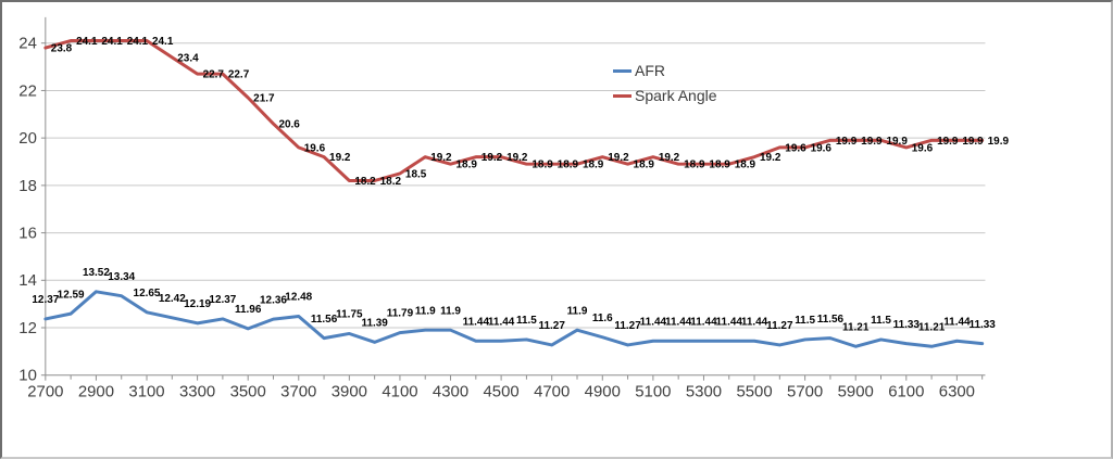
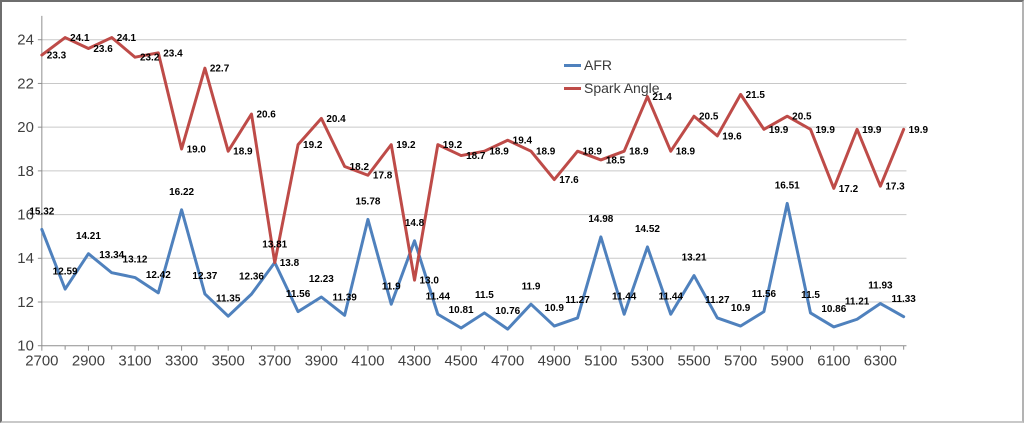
AFR/2700: 12.37 -> 15.32
Spark Angle/2700: 23.8 -> 23.3
AFR/2900: 13.52 -> 14.21
Spark Angle/2900: 24.1 -> 23.6
AFR/3100: 12.65 -> 13.12
Spark Angle/3100: 24.1 -> 23.2
AFR/3300: 12.19 -> 16.22
Spark Angle/3300: 22.7 -> 19.0
AFR/3500: 11.96 -> 11.35
Spark Angle/3500: 21.7 -> 18.9
AFR/3700: 12.48 -> 13.81
Spark Angle/3700: 19.6 -> 13.8
AFR/3900: 11.75 -> 12.23
Spark Angle/3900: 18.2 -> 20.4
AFR/4100: 11.79 -> 15.78
Spark Angle/4100: 18.5 -> 17.8
AFR/4300: 11.9 -> 14.8
Spark Angle/4300: 18.9 -> 13.0
AFR/4500: 11.44 -> 10.81
Spark Angle/4500: 19.2 -> 18.7
AFR/4700: 11.27 -> 10.76
Spark Angle/4700: 18.9 -> 19.4
AFR/4900: 11.6 -> 10.9
Spark Angle/4900: 19.2 -> 17.6
AFR/5100: 11.44 -> 14.98
Spark Angle/5100: 19.2 -> 18.5
AFR/5300: 11.44 -> 14.52
Spark Angle/5300: 18.9 -> 21.4
AFR/5500: 11.44 -> 13.21
Spark Angle/5500: 19.2 -> 20.5
AFR/5700: 11.5 -> 10.9
Spark Angle/5700: 19.6 -> 21.5
AFR/5900: 11.21 -> 16.51
Spark Angle/5900: 19.9 -> 20.5
AFR/6100: 11.33 -> 10.86
Spark Angle/6100: 19.6 -> 17.2
AFR/6300: 11.44 -> 11.93
Spark Angle/6300: 19.9 -> 17.3
